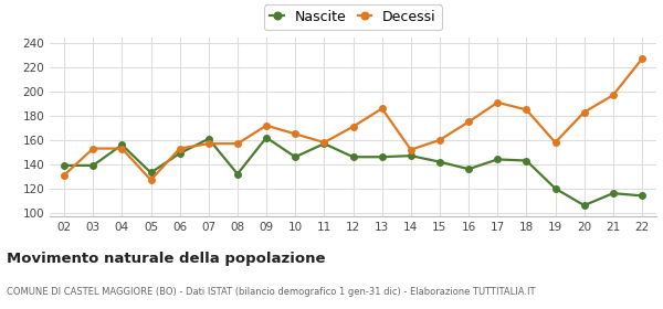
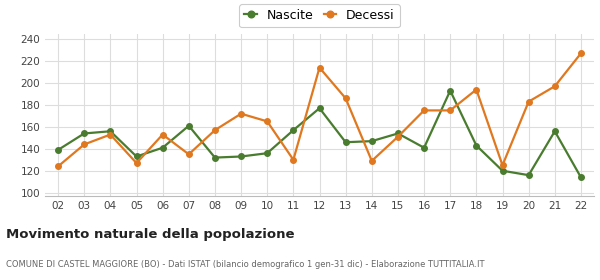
Decessi/02: 131 -> 124
Nascite/03: 139 -> 154
Decessi/03: 153 -> 144
Nascite/06: 149 -> 141
Decessi/07: 157 -> 135
Nascite/09: 162 -> 133
Nascite/10: 146 -> 136
Decessi/11: 158 -> 130
Nascite/12: 146 -> 177
Decessi/12: 171 -> 214
Decessi/14: 152 -> 129
Nascite/15: 142 -> 154
Decessi/15: 160 -> 151
Nascite/16: 136 -> 141
Nascite/17: 144 -> 193
Decessi/17: 191 -> 175
Decessi/18: 185 -> 194
Decessi/19: 158 -> 125
Nascite/20: 106 -> 116
Nascite/21: 116 -> 156
